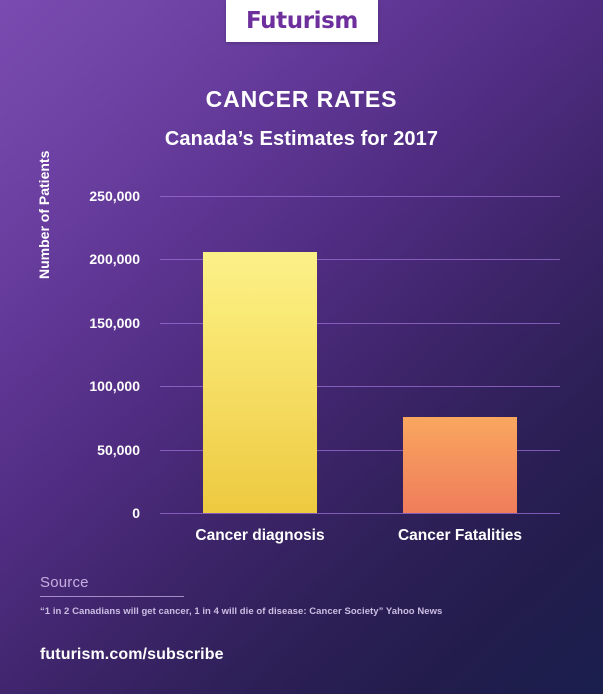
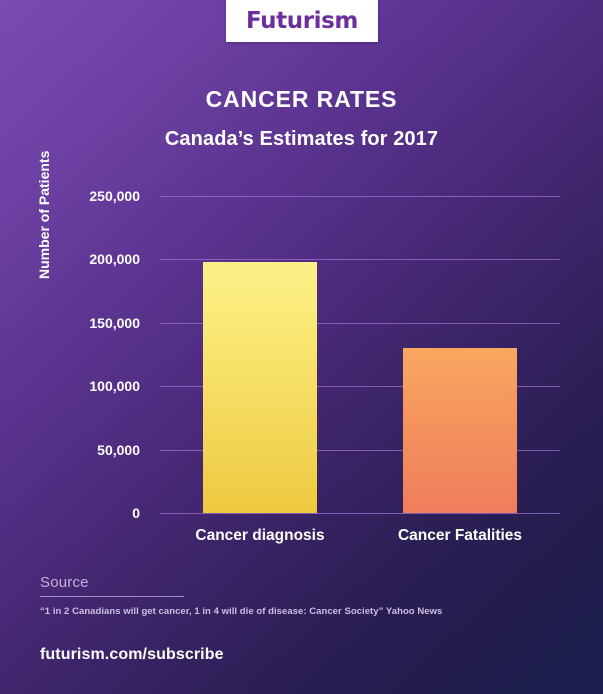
Cancer diagnosis: 206000 -> 198000
Cancer Fatalities: 76000 -> 130000
